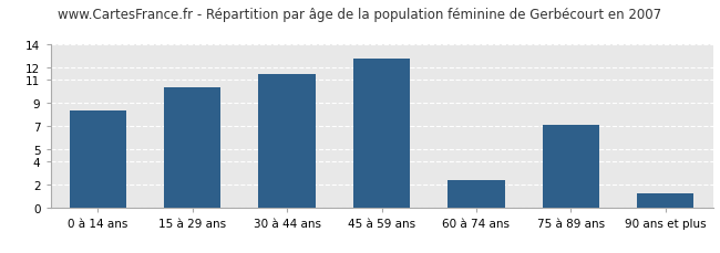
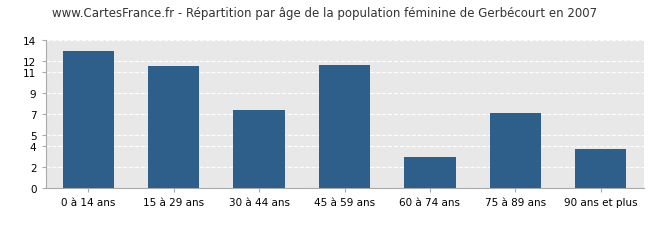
0 à 14 ans: 8.3 -> 13.0
15 à 29 ans: 10.3 -> 11.6
30 à 44 ans: 11.5 -> 7.4
45 à 59 ans: 12.8 -> 11.7
60 à 74 ans: 2.3 -> 2.9
90 ans et plus: 1.2 -> 3.7
